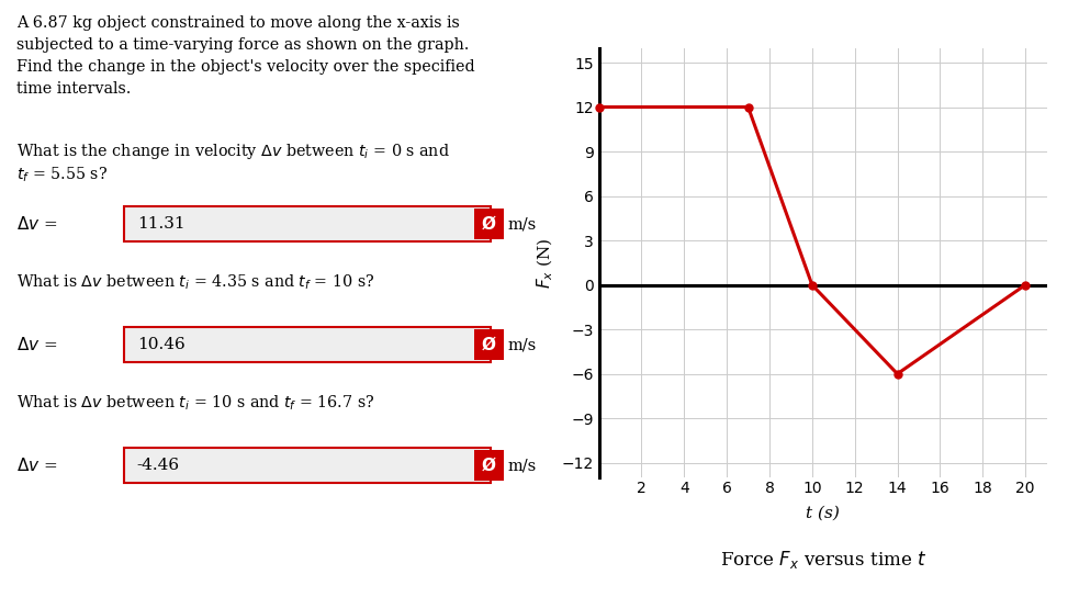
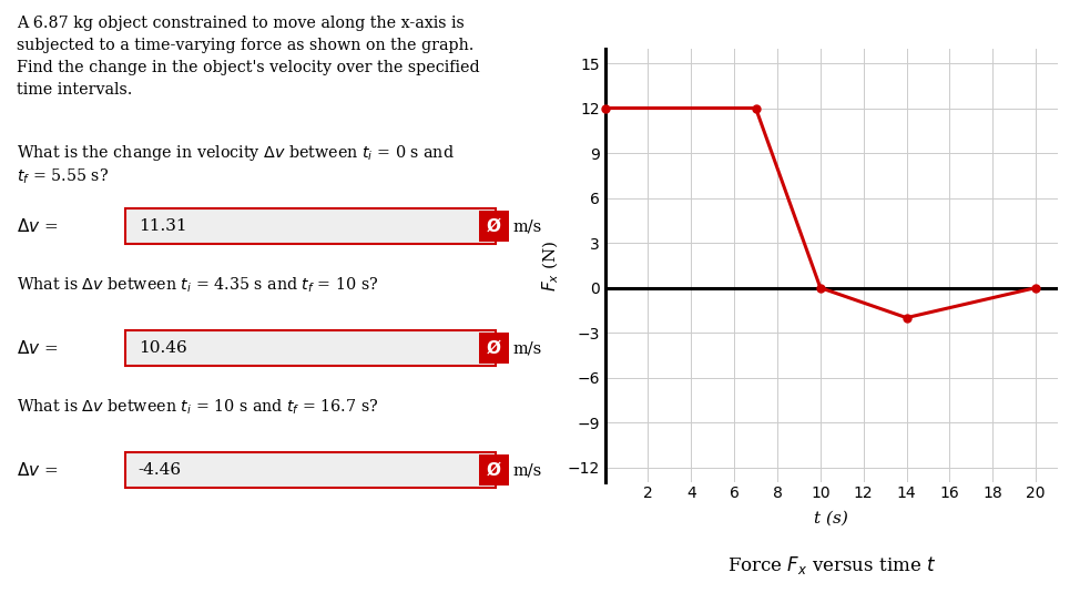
14: -6 -> -2
